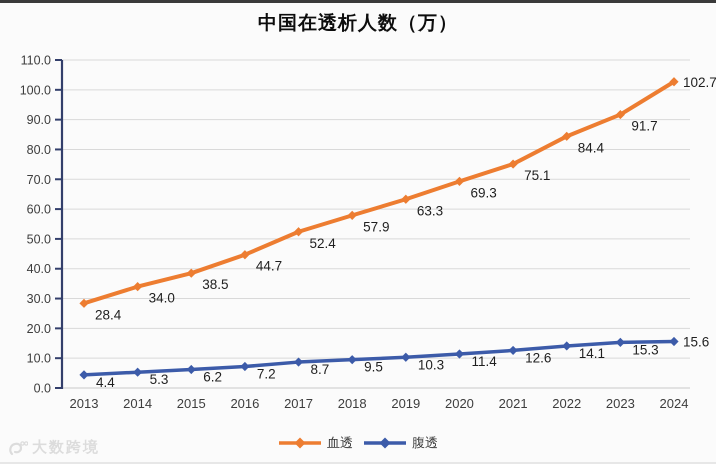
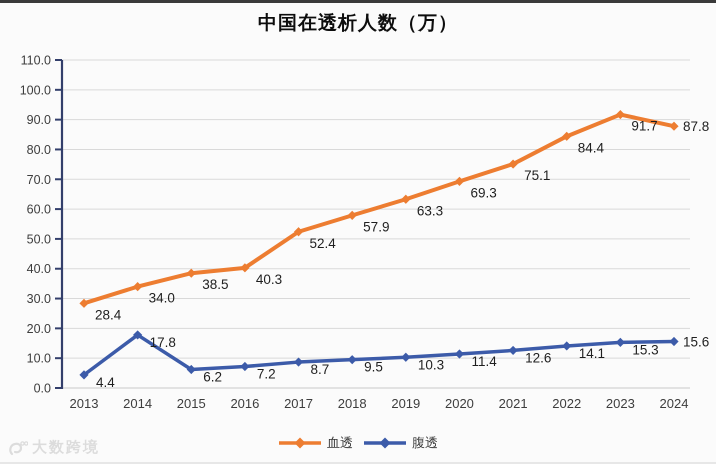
腹透/2014: 5.3 -> 17.8
血透/2016: 44.7 -> 40.3
血透/2024: 102.7 -> 87.8
